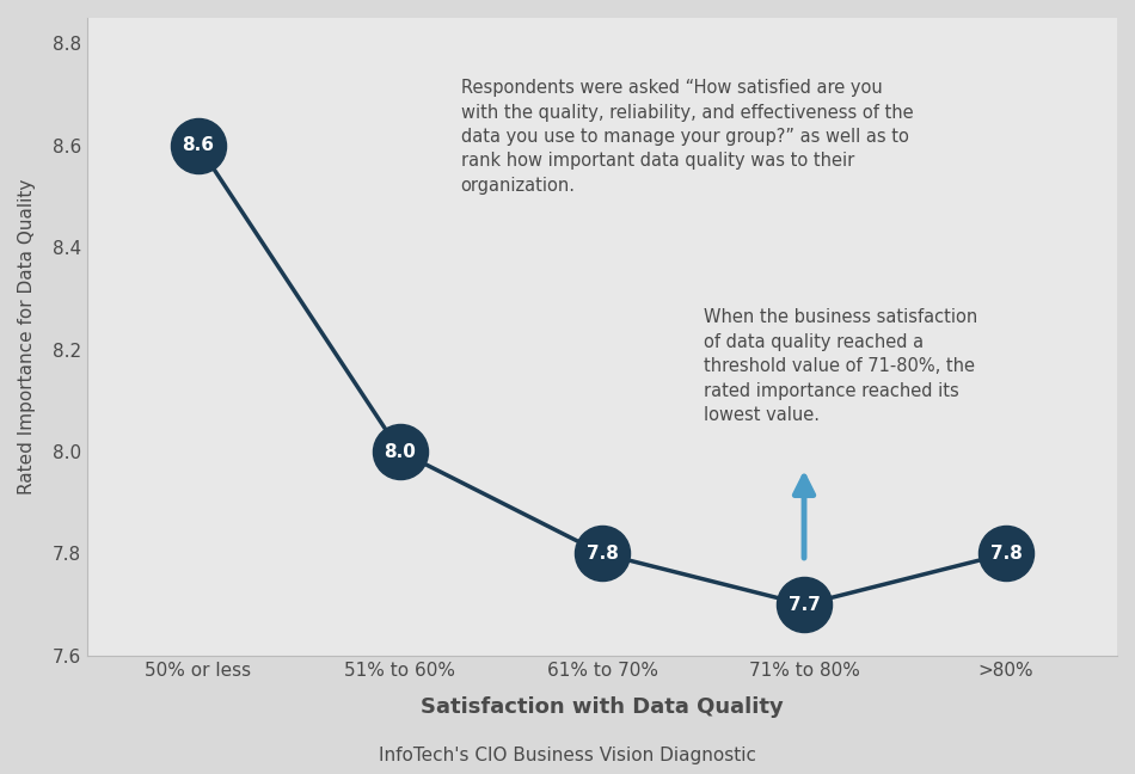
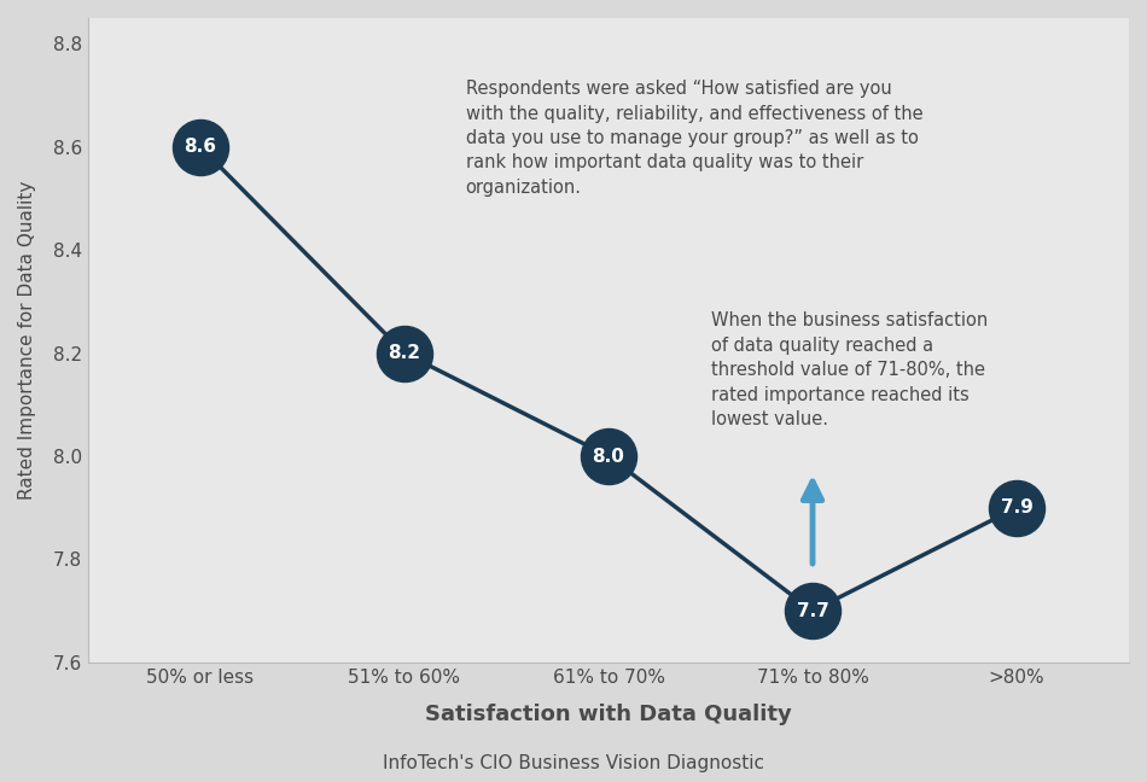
51% to 60%: 8.0 -> 8.2
61% to 70%: 7.8 -> 8.0
>80%: 7.8 -> 7.9
